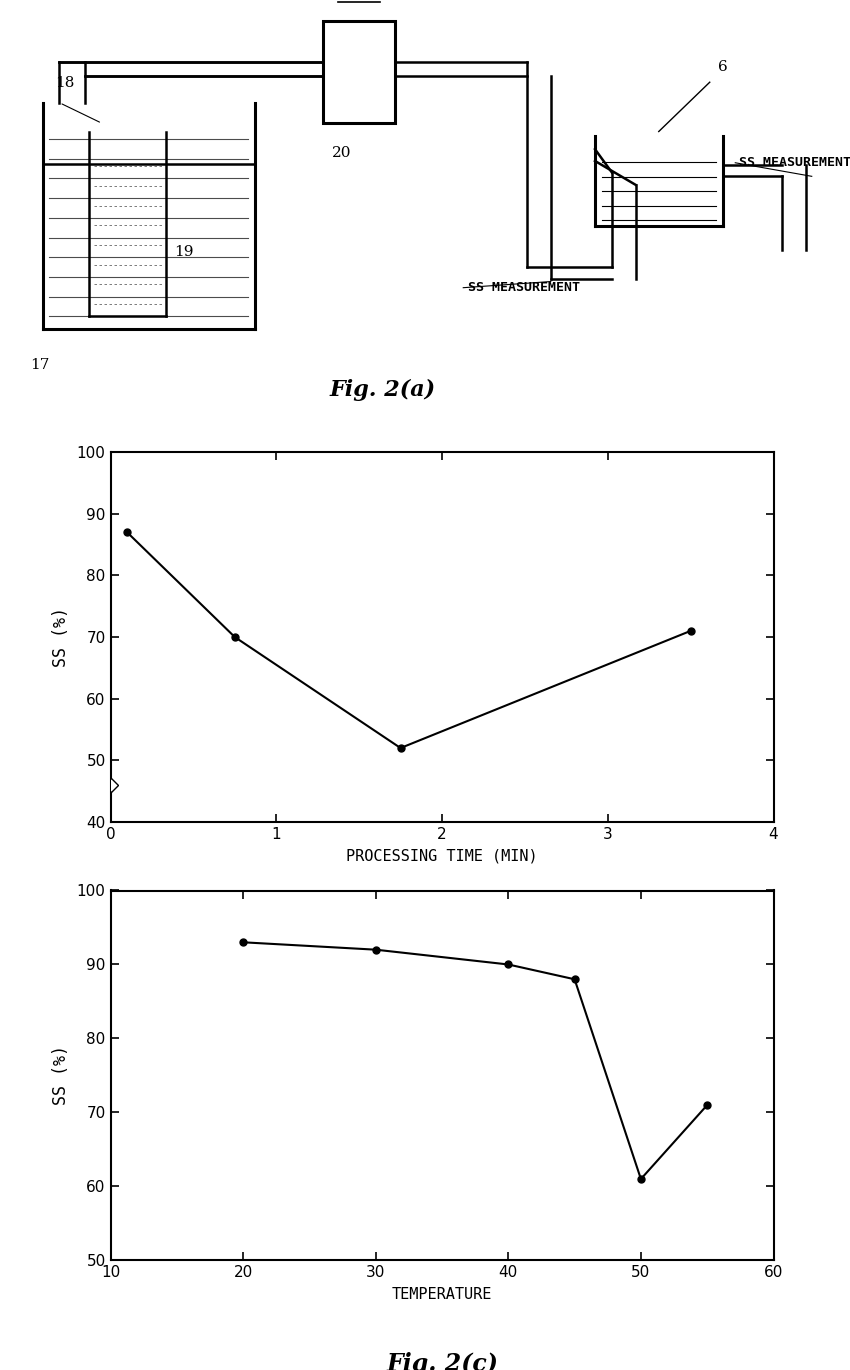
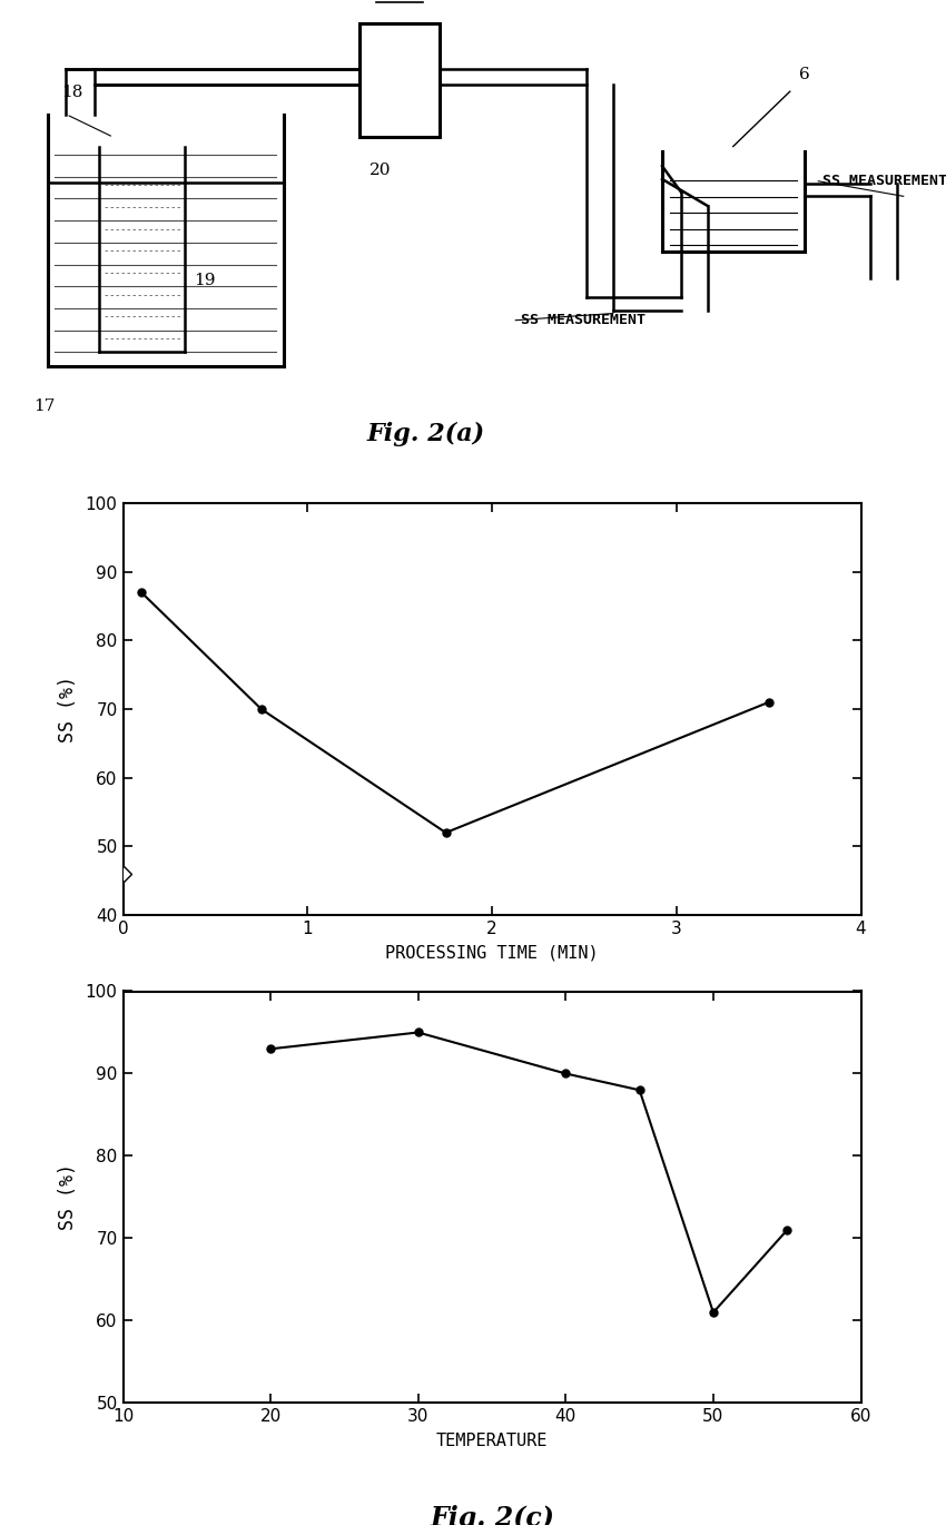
30: 92 -> 95
